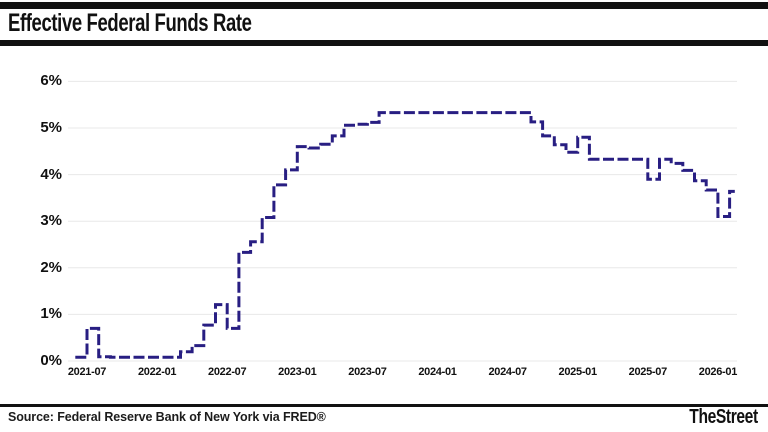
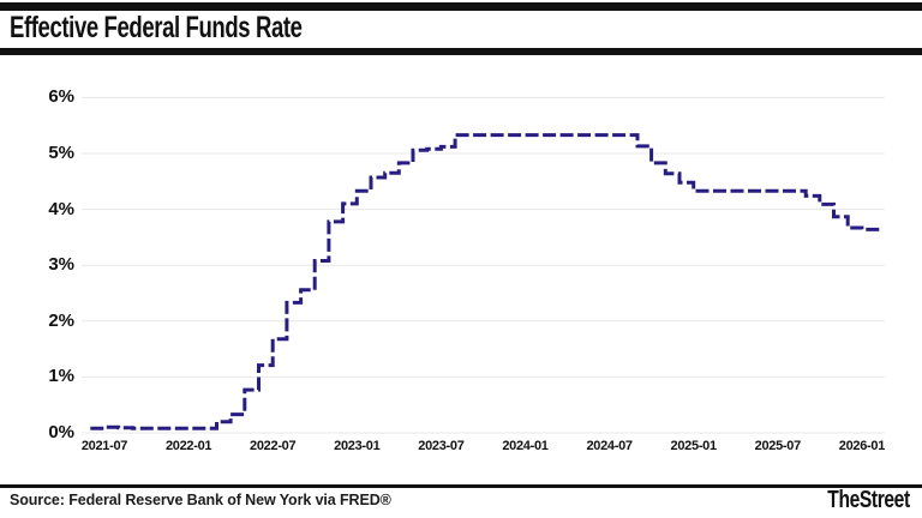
2021-07: 0.7% -> 0.1%
2022-07: 0.7% -> 1.7%
2023-01: 4.6% -> 4.3%
2025-01: 4.8% -> 4.3%
2025-07: 3.9% -> 4.3%
2026-01: 3.1% -> 3.6%
